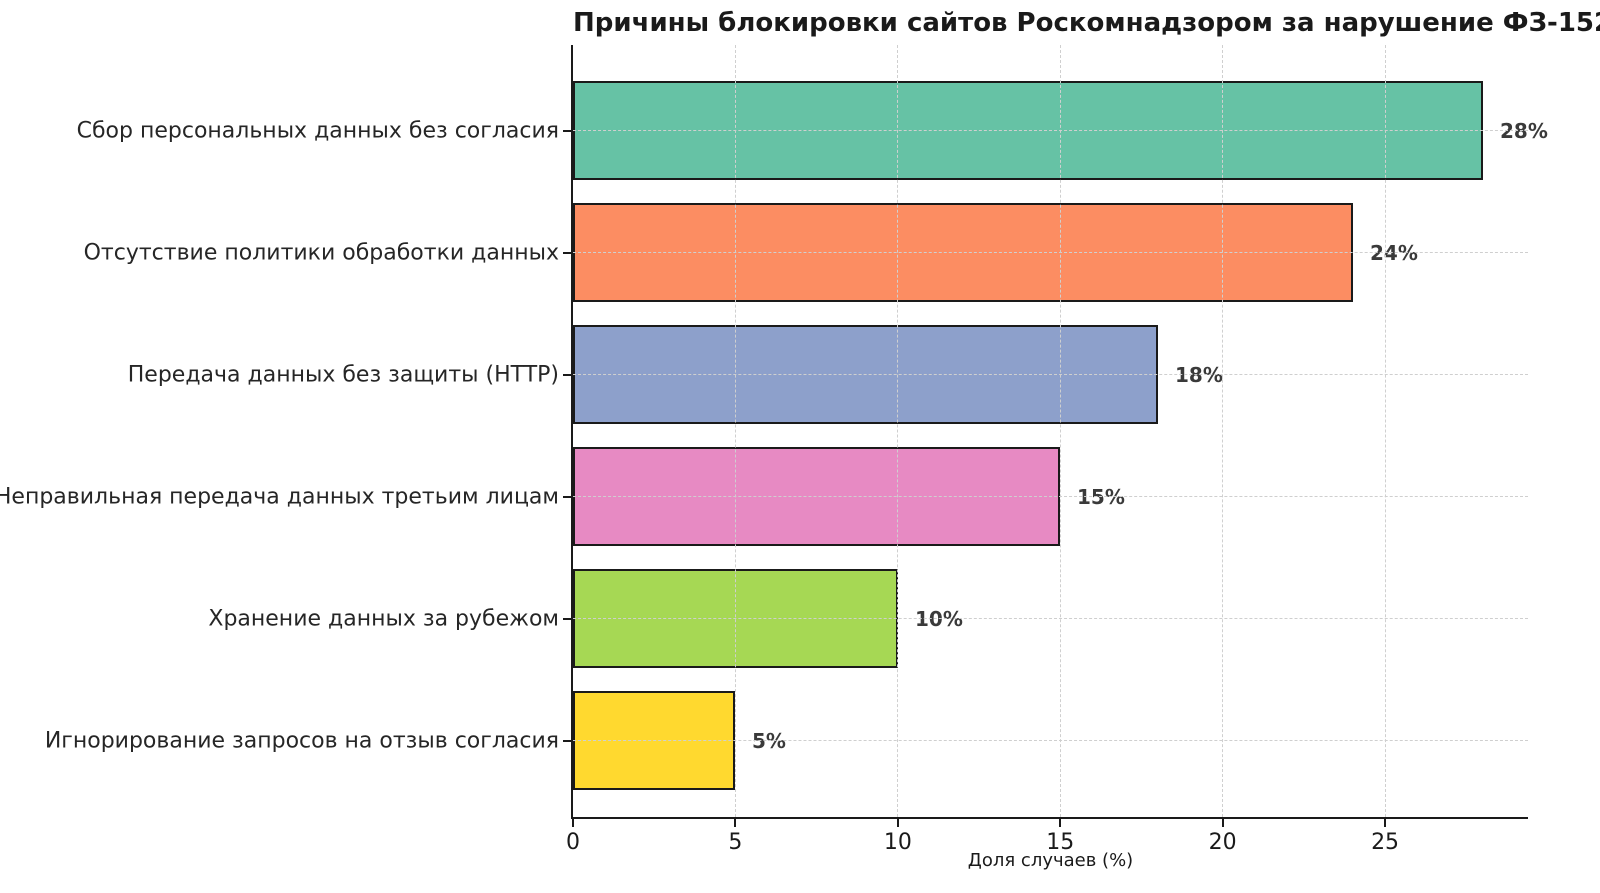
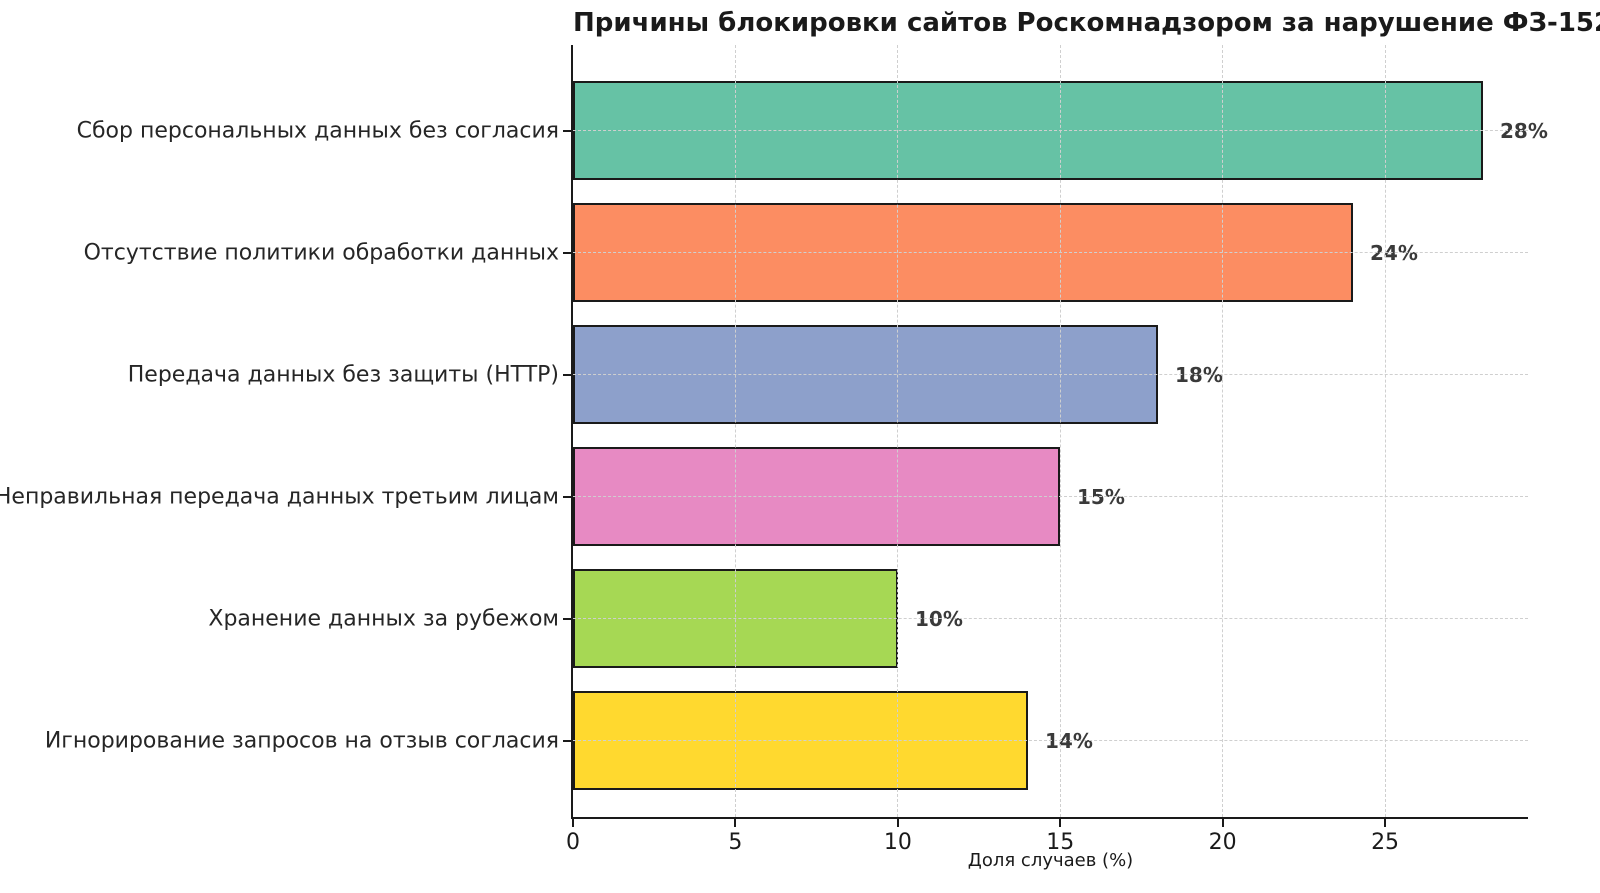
Игнорирование запросов на отзыв согласия: 5% -> 14%
